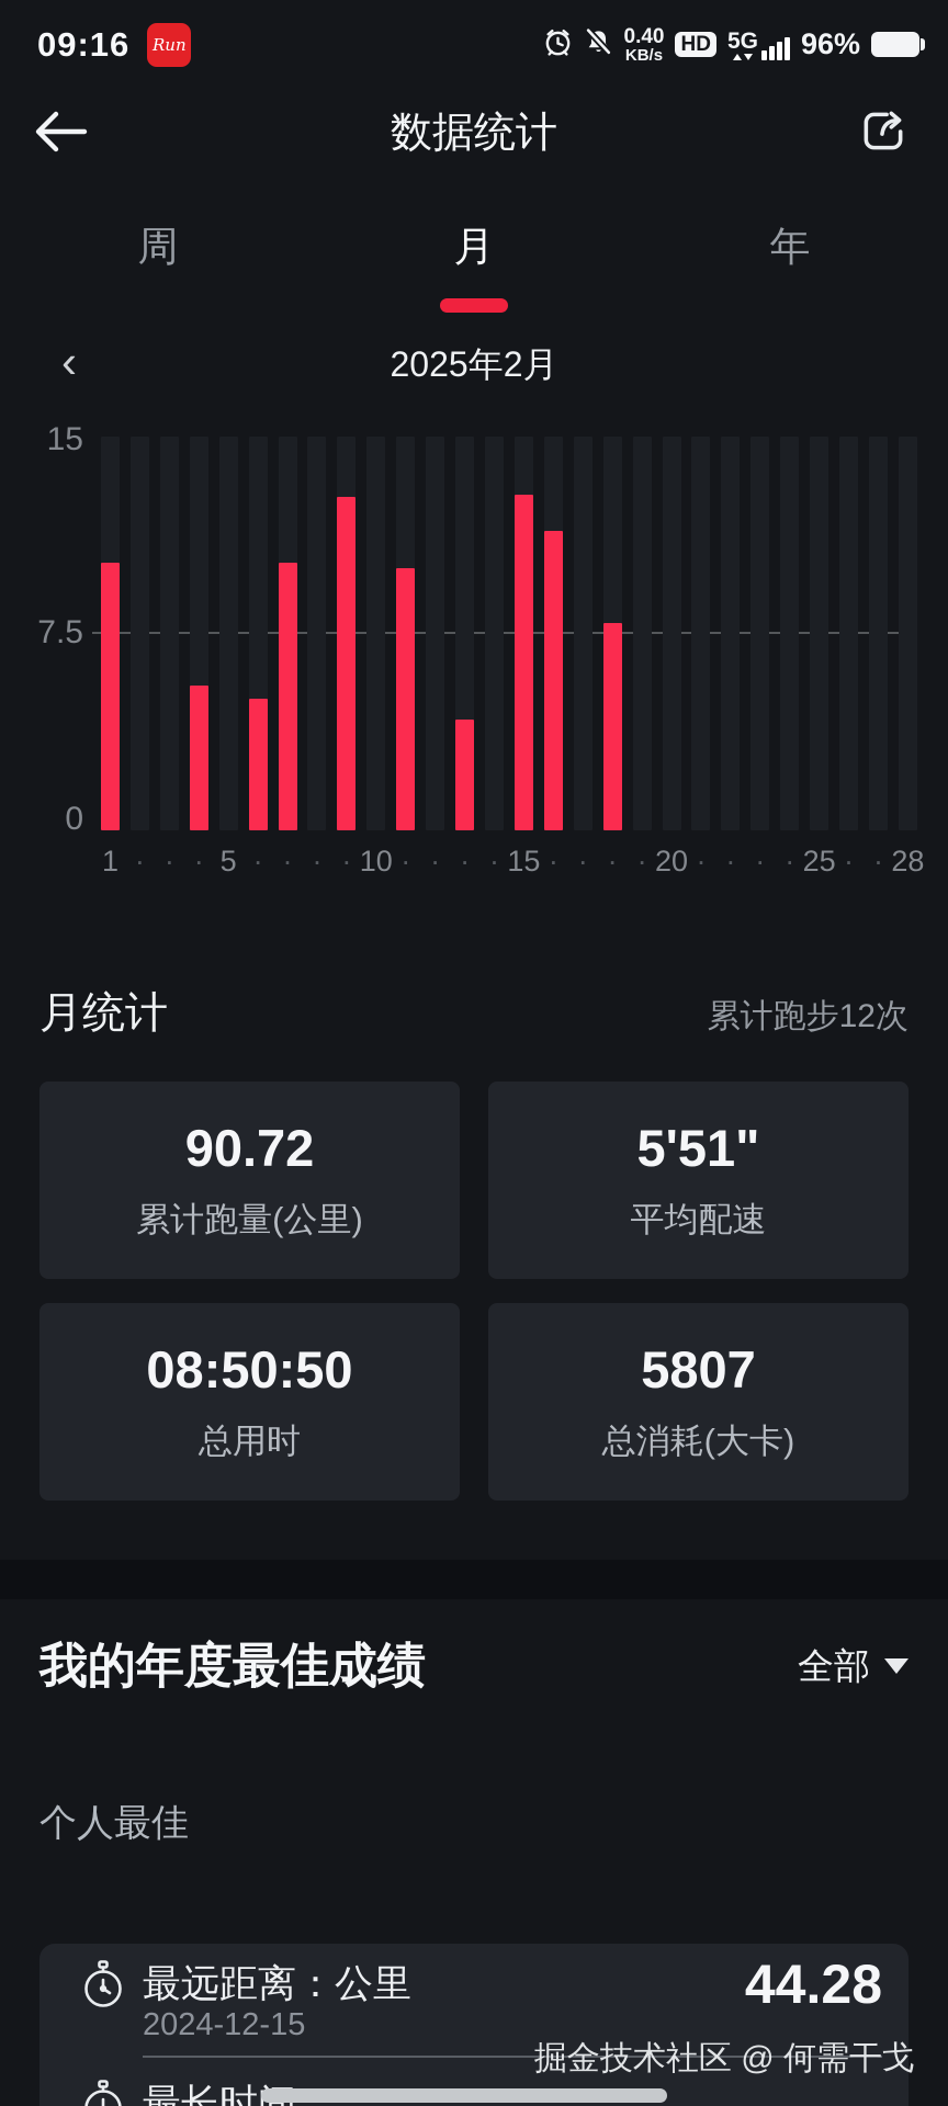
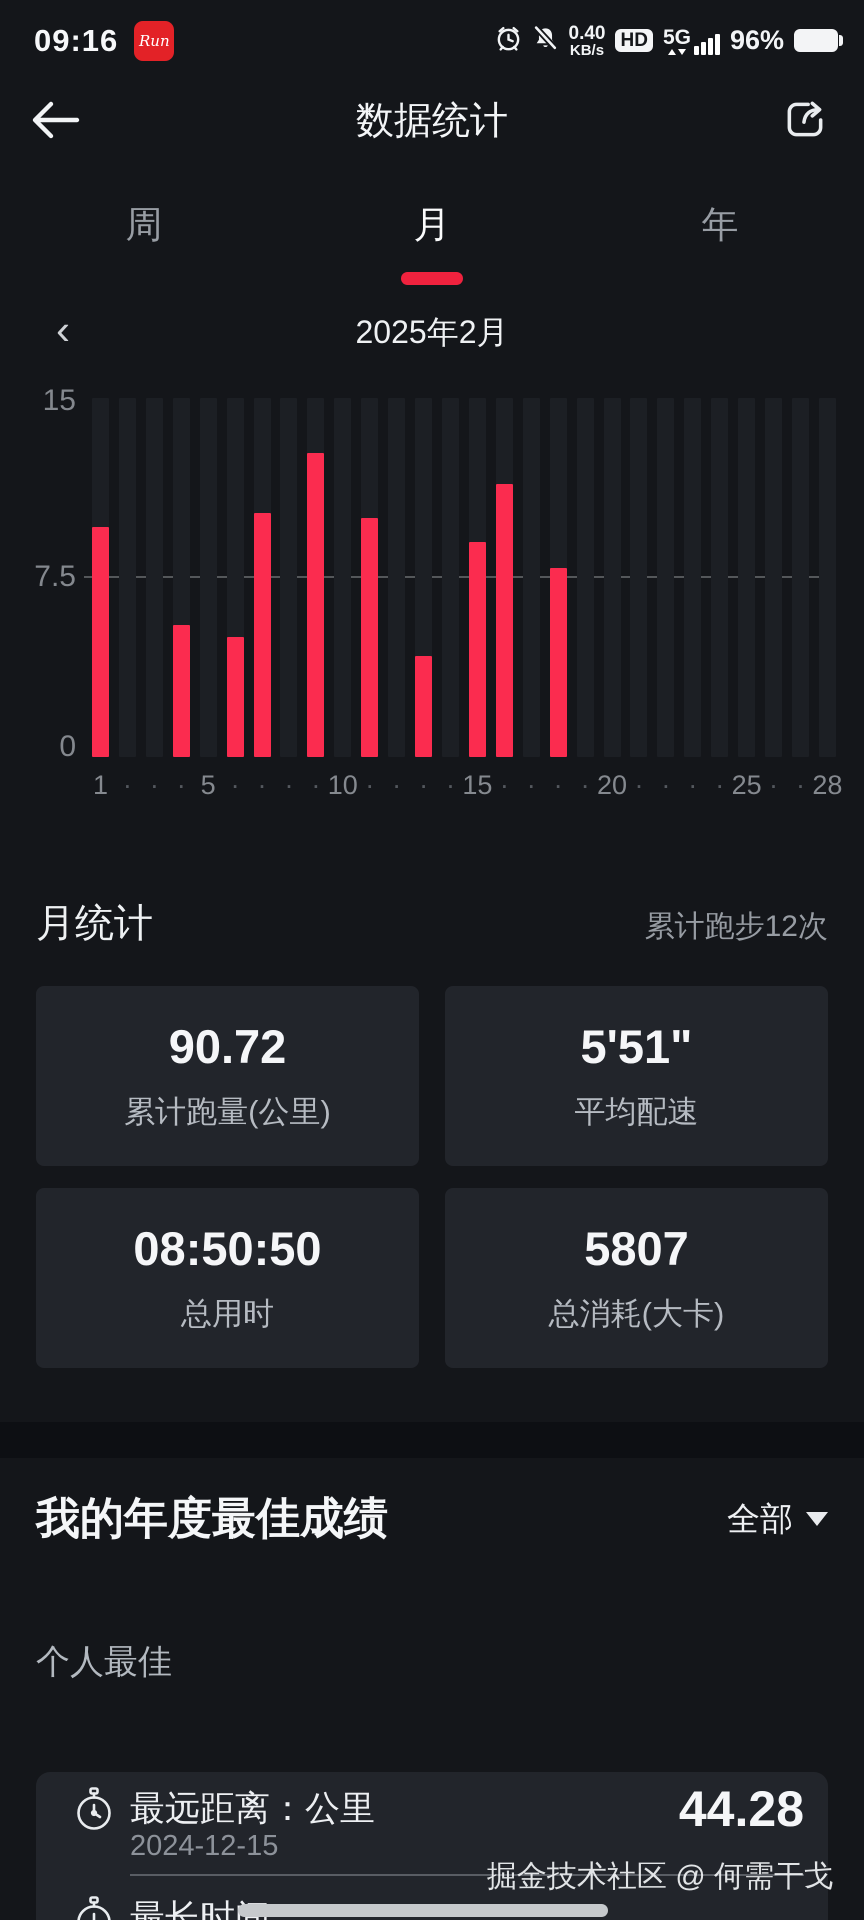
1: 10.2 -> 9.6
15: 12.8 -> 9.0
